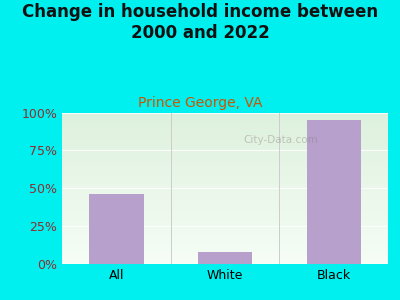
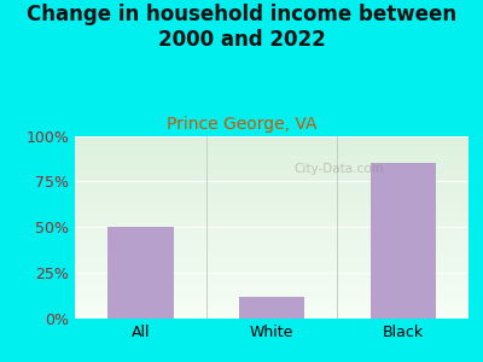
All: 46% -> 50%
White: 8% -> 12%
Black: 95% -> 85%
